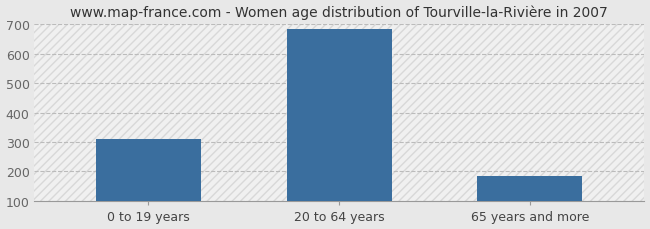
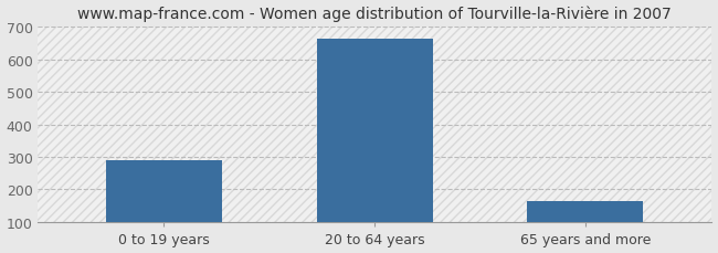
0 to 19 years: 310 -> 290
20 to 64 years: 685 -> 665
65 years and more: 185 -> 165
